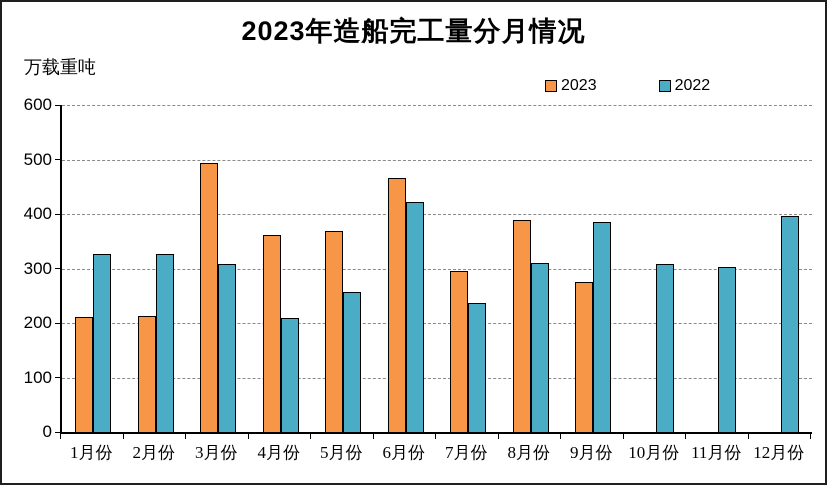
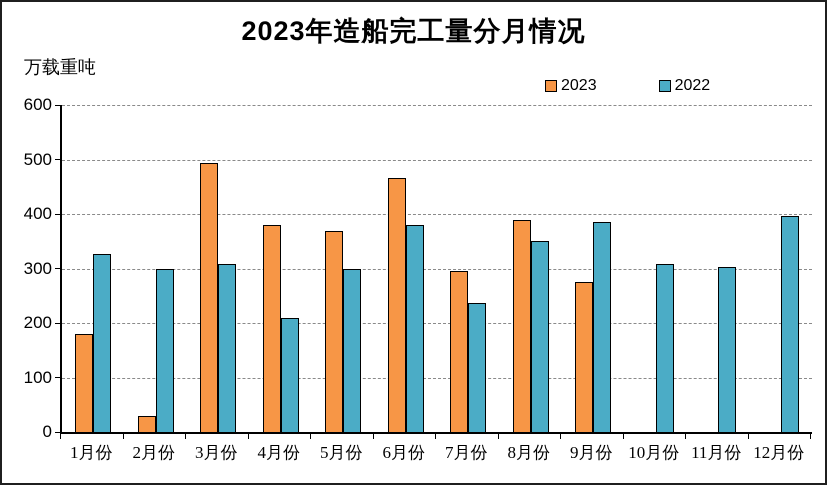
2023/1月份: 210 -> 180
2023/2月份: 210 -> 30
2022/2月份: 330 -> 300
2023/4月份: 360 -> 380
2022/5月份: 260 -> 300
2022/6月份: 420 -> 380
2022/8月份: 310 -> 350
